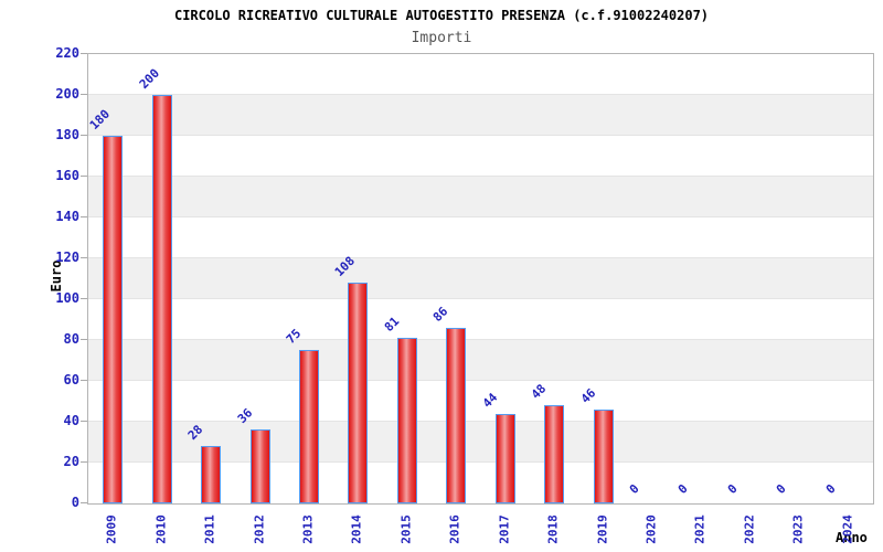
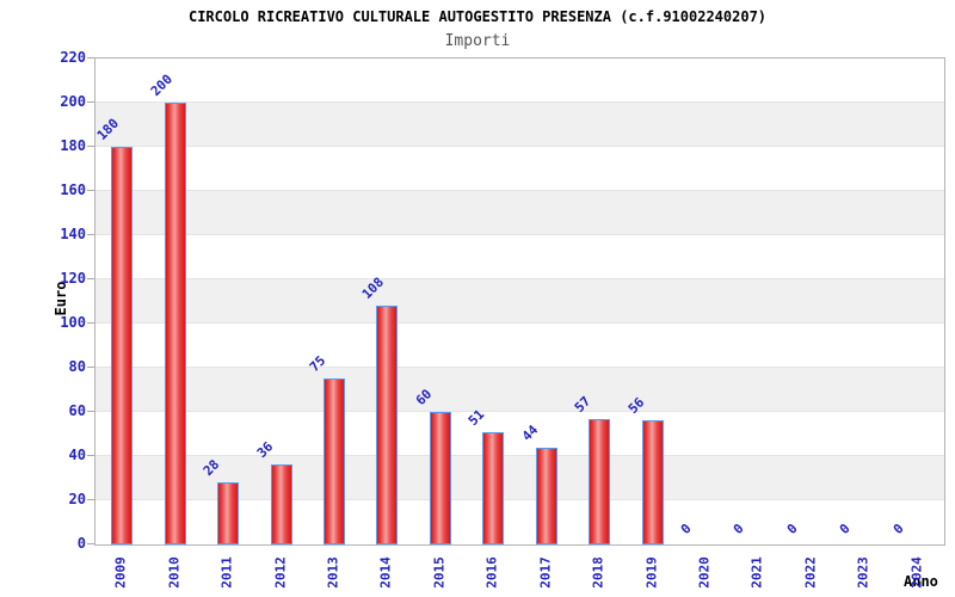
2015: 81 -> 60
2016: 86 -> 51
2018: 48 -> 57
2019: 46 -> 56
